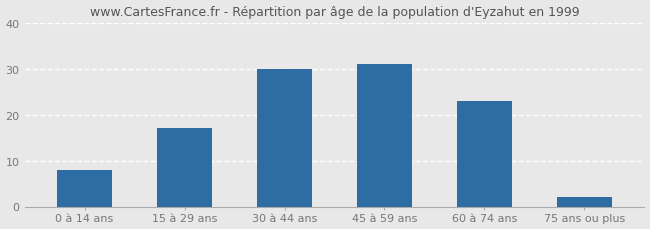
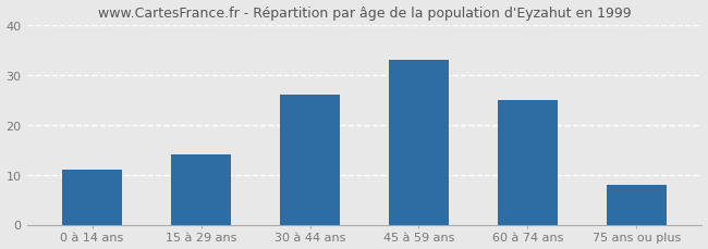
0 à 14 ans: 8 -> 11
15 à 29 ans: 17 -> 14
30 à 44 ans: 30 -> 26
45 à 59 ans: 31 -> 33
60 à 74 ans: 23 -> 25
75 ans ou plus: 2 -> 8
